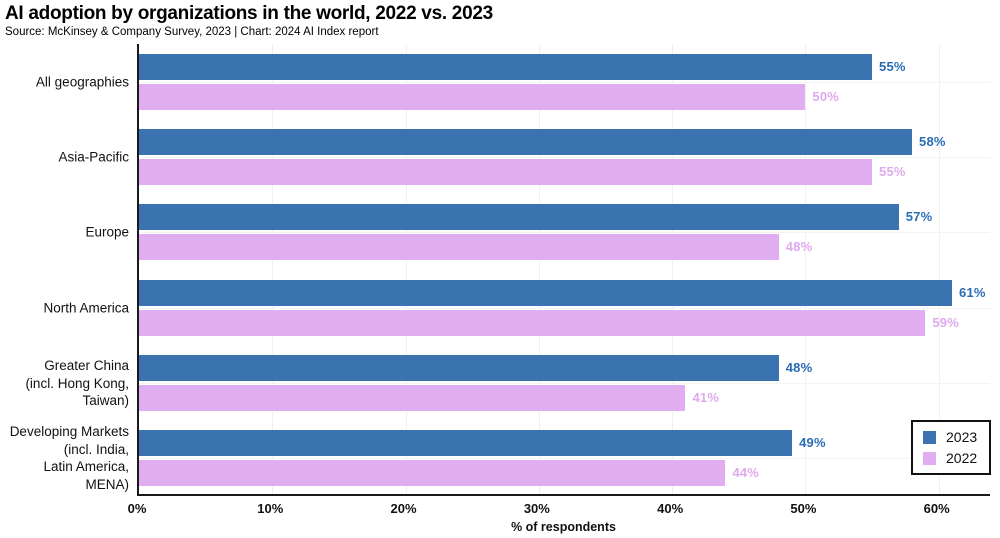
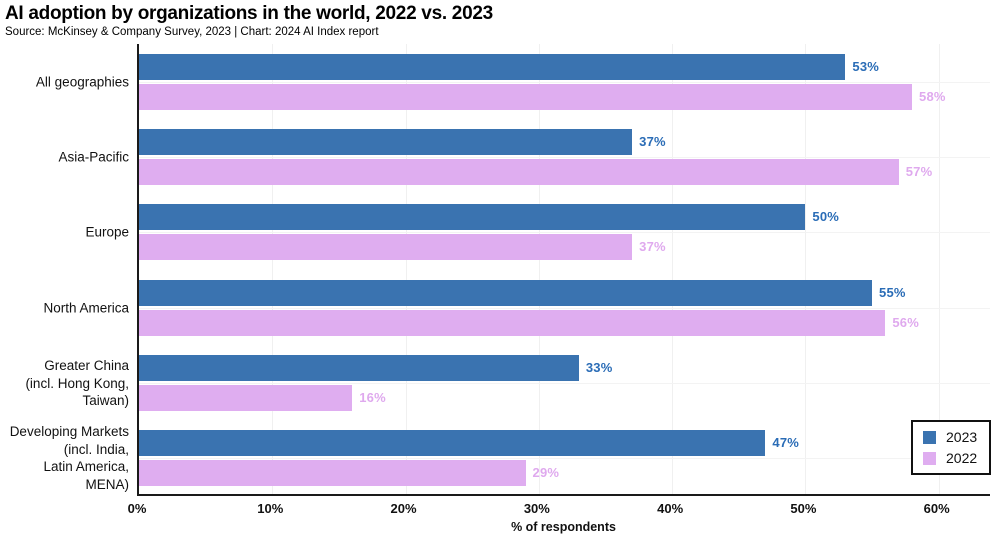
2023/All geographies: 55% -> 53%
2022/All geographies: 50% -> 58%
2023/Asia-Pacific: 58% -> 37%
2022/Asia-Pacific: 55% -> 57%
2023/Europe: 57% -> 50%
2022/Europe: 48% -> 37%
2023/North America: 61% -> 55%
2022/North America: 59% -> 56%
2023/Greater China (incl. Hong Kong, Taiwan): 48% -> 33%
2022/Greater China (incl. Hong Kong, Taiwan): 41% -> 16%
2023/Developing Markets (incl. India, Latin America, MENA): 49% -> 47%
2022/Developing Markets (incl. India, Latin America, MENA): 44% -> 29%
